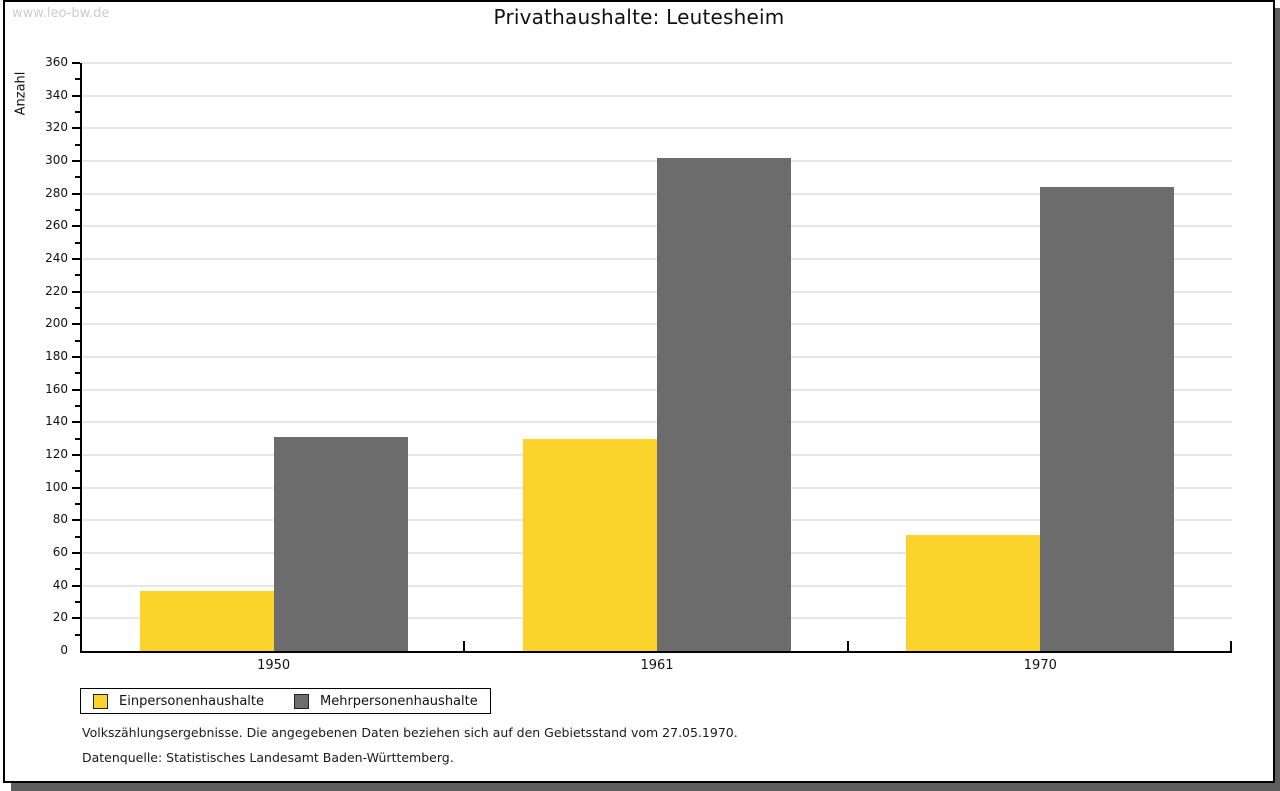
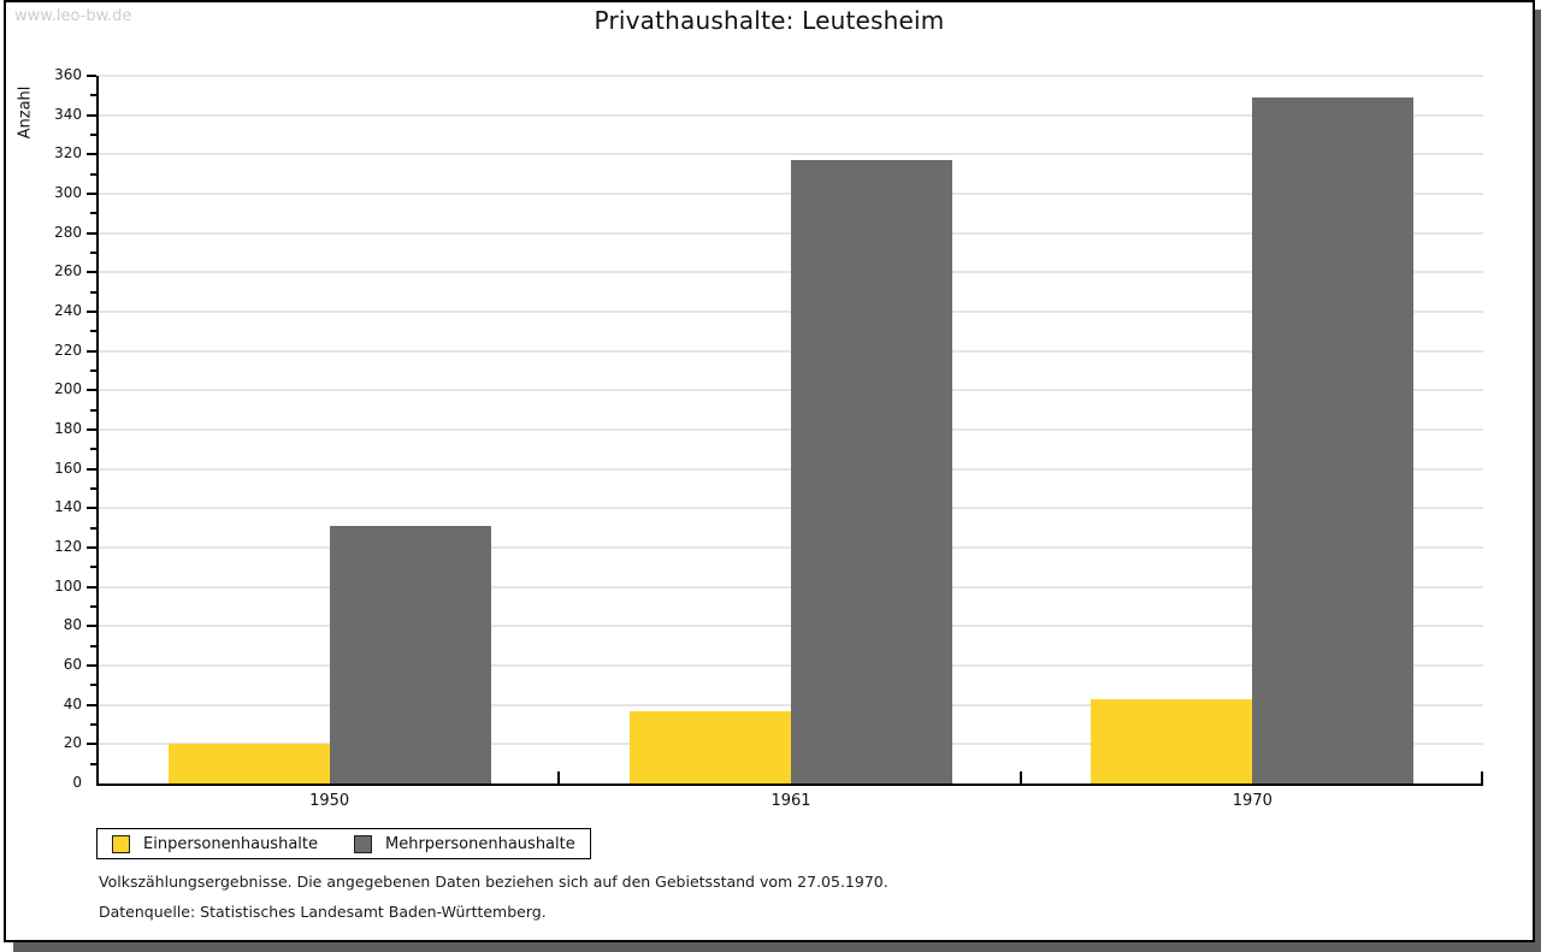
Einpersonenhaushalte/1950: 37 -> 20
Einpersonenhaushalte/1961: 130 -> 37
Mehrpersonenhaushalte/1961: 302 -> 317
Einpersonenhaushalte/1970: 71 -> 43
Mehrpersonenhaushalte/1970: 284 -> 349
